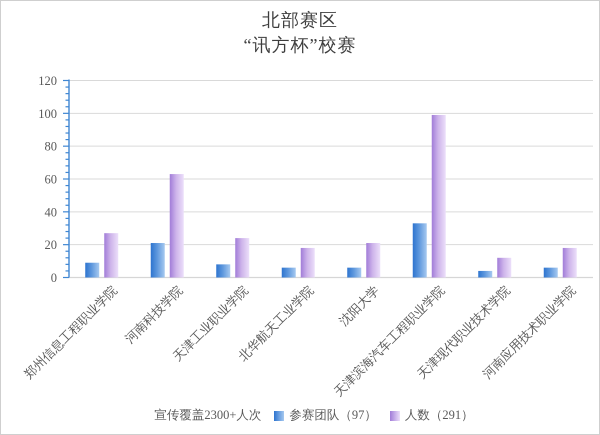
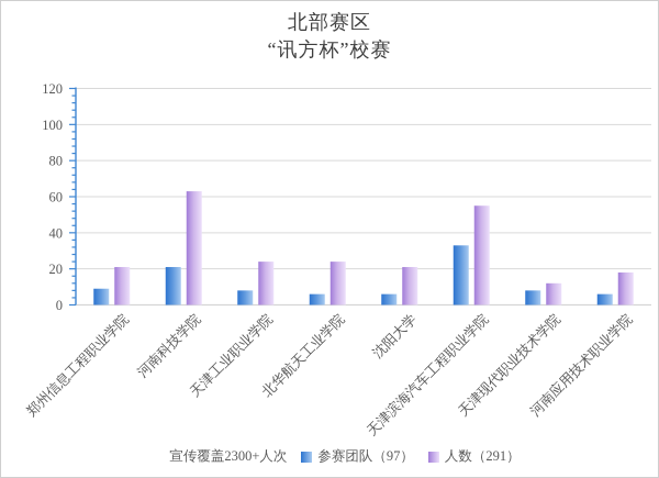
人数（291）/郑州信息工程职业学院: 27 -> 21
人数（291）/北华航天工业学院: 18 -> 24
人数（291）/天津滨海汽车工程职业学院: 99 -> 55
参赛团队（97）/天津现代职业技术学院: 4 -> 8
